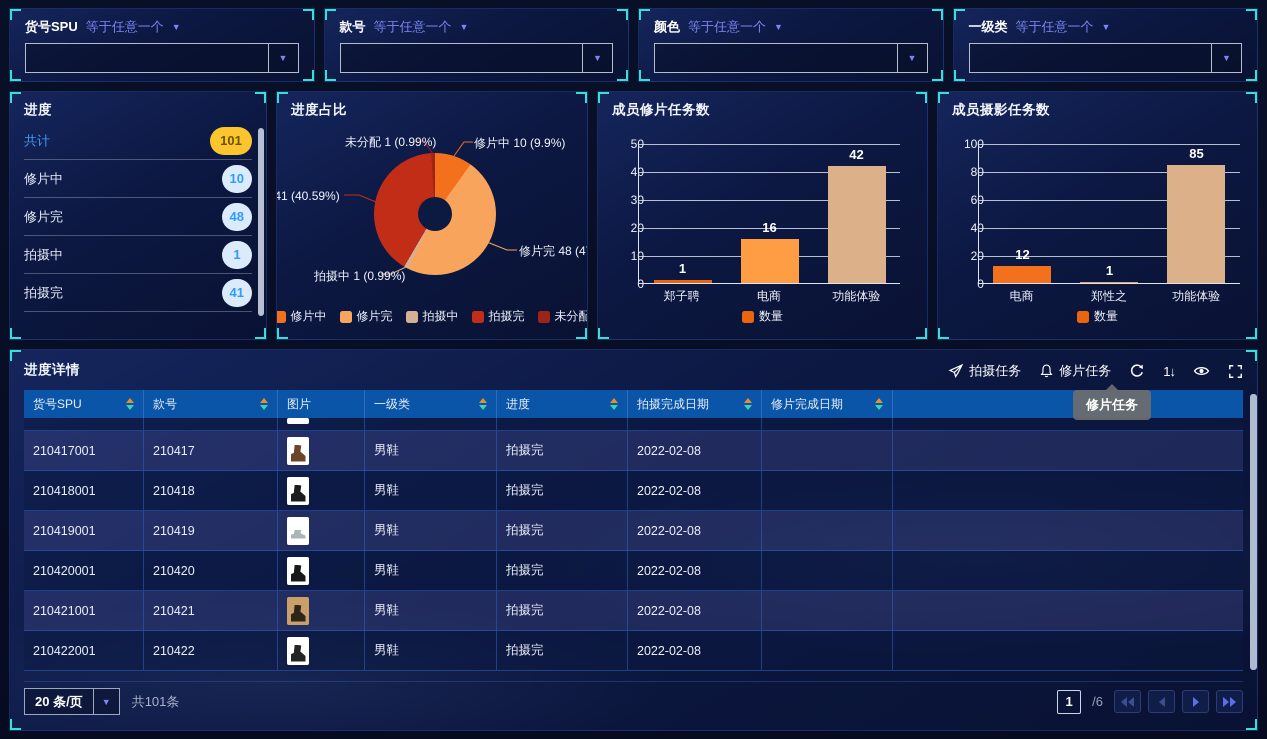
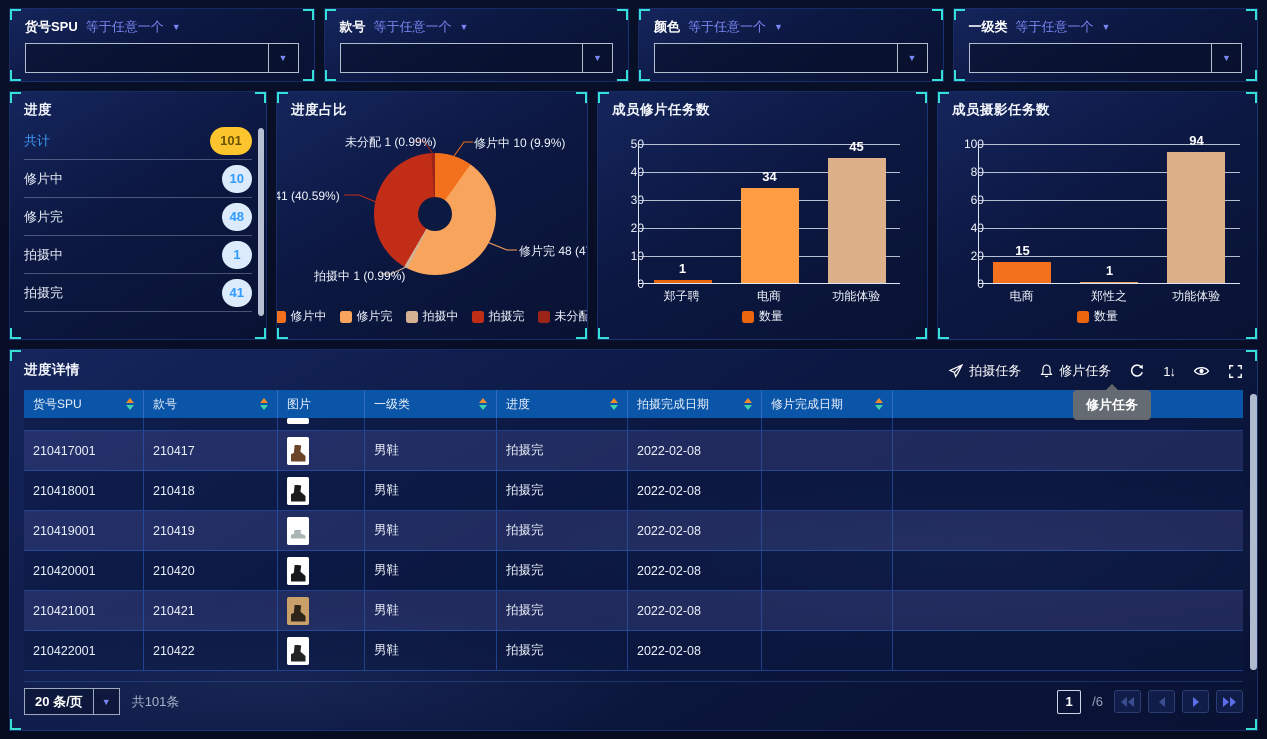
成员修片任务数/电商: 16 -> 34
成员修片任务数/功能体验: 42 -> 45
成员摄影任务数/电商: 12 -> 15
成员摄影任务数/功能体验: 85 -> 94
